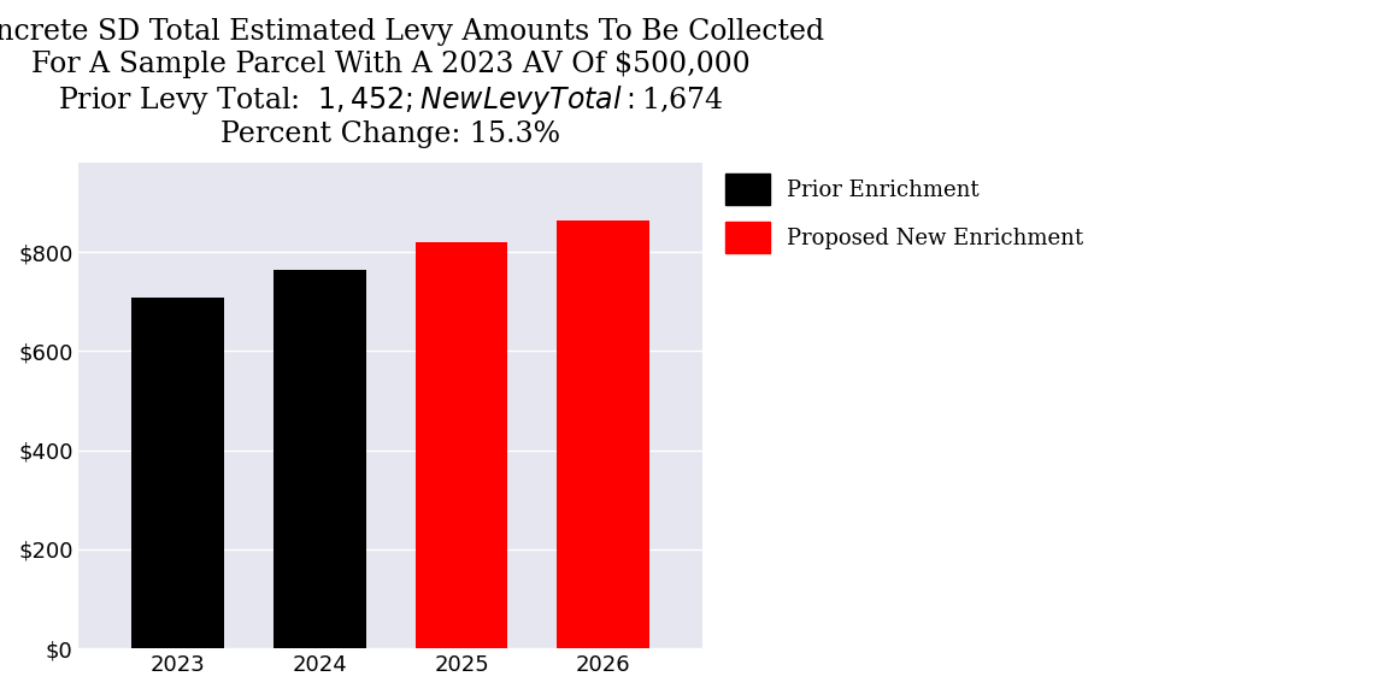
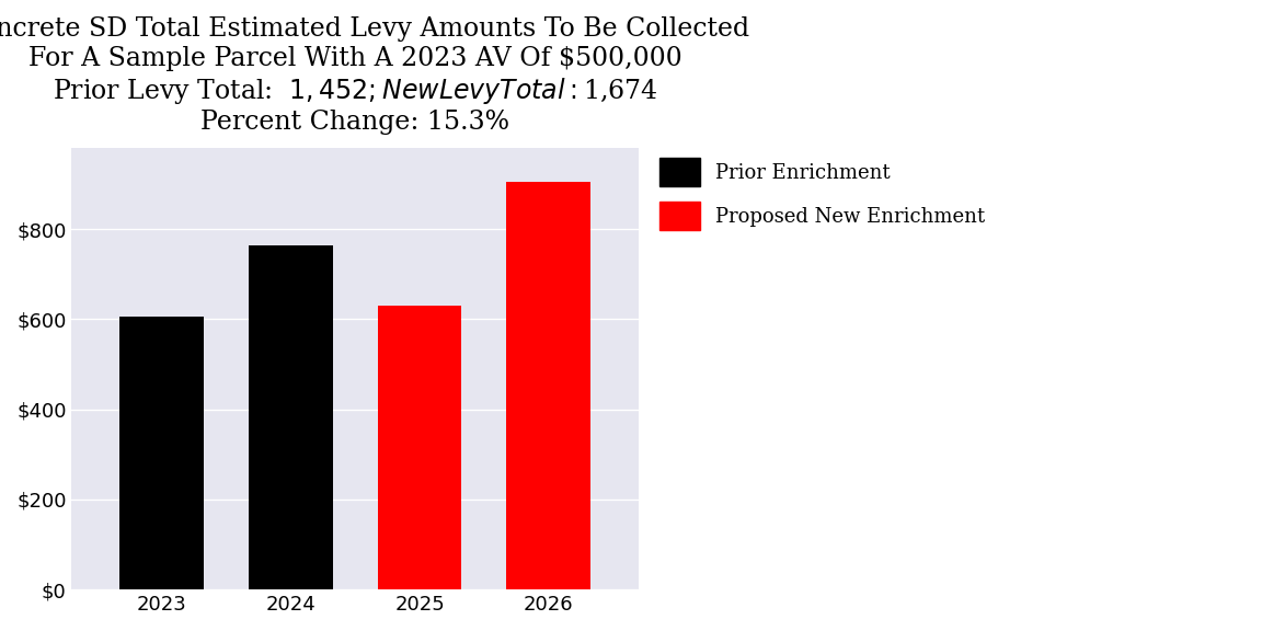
2023: $707 -> $605
2025: $820 -> $630
2026: $863 -> $905
